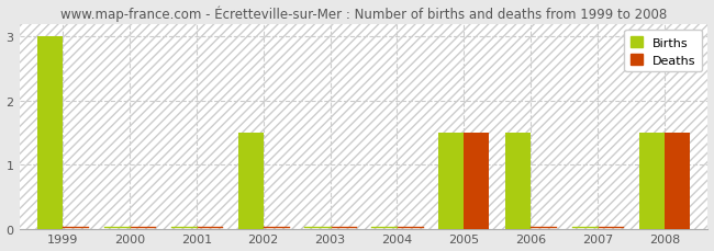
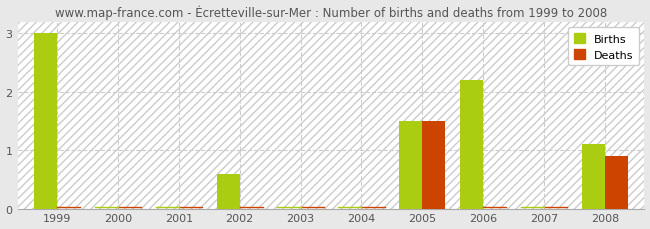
Births/2002: 1.5 -> 0.6
Births/2006: 1.5 -> 2.2
Births/2008: 1.5 -> 1.1
Deaths/2008: 1.5 -> 0.9
